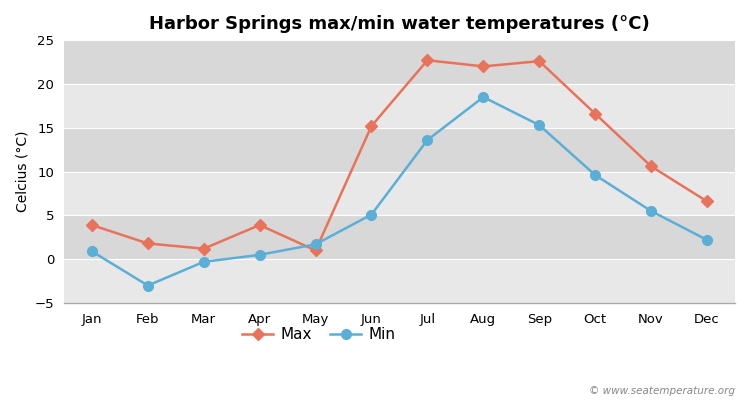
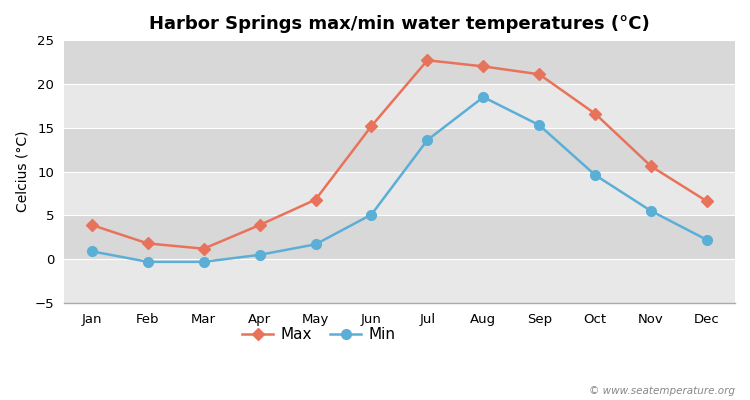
Min/Feb: -3.0 -> -0.3
Max/May: 1.0 -> 6.8
Max/Sep: 22.6 -> 21.1
